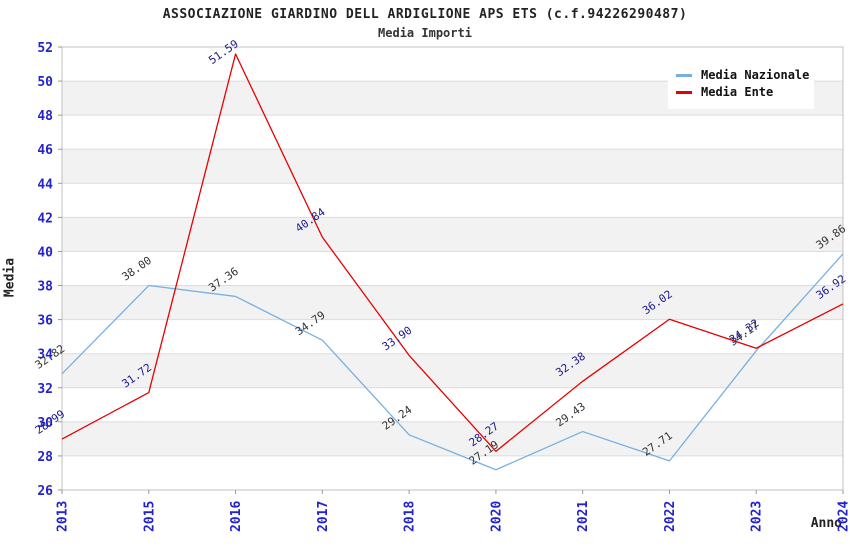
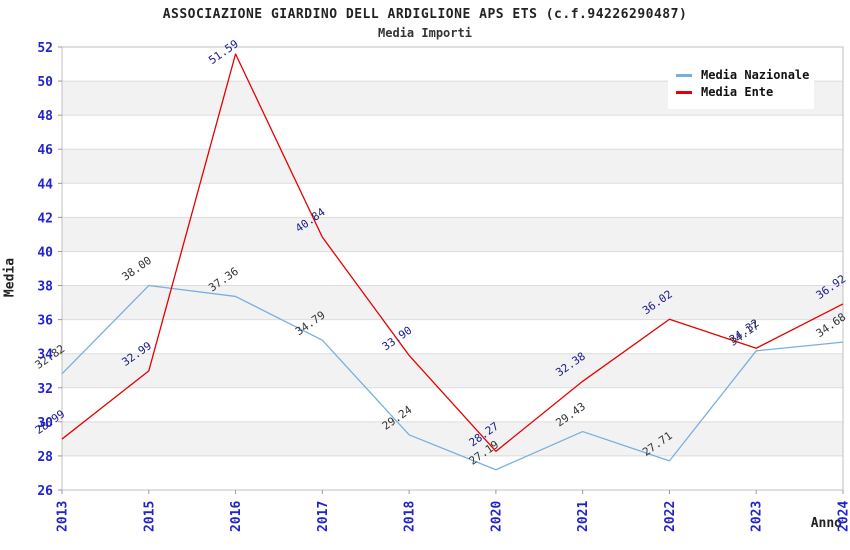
Media Ente/2015: 31.72 -> 32.99
Media Nazionale/2024: 39.86 -> 34.68
